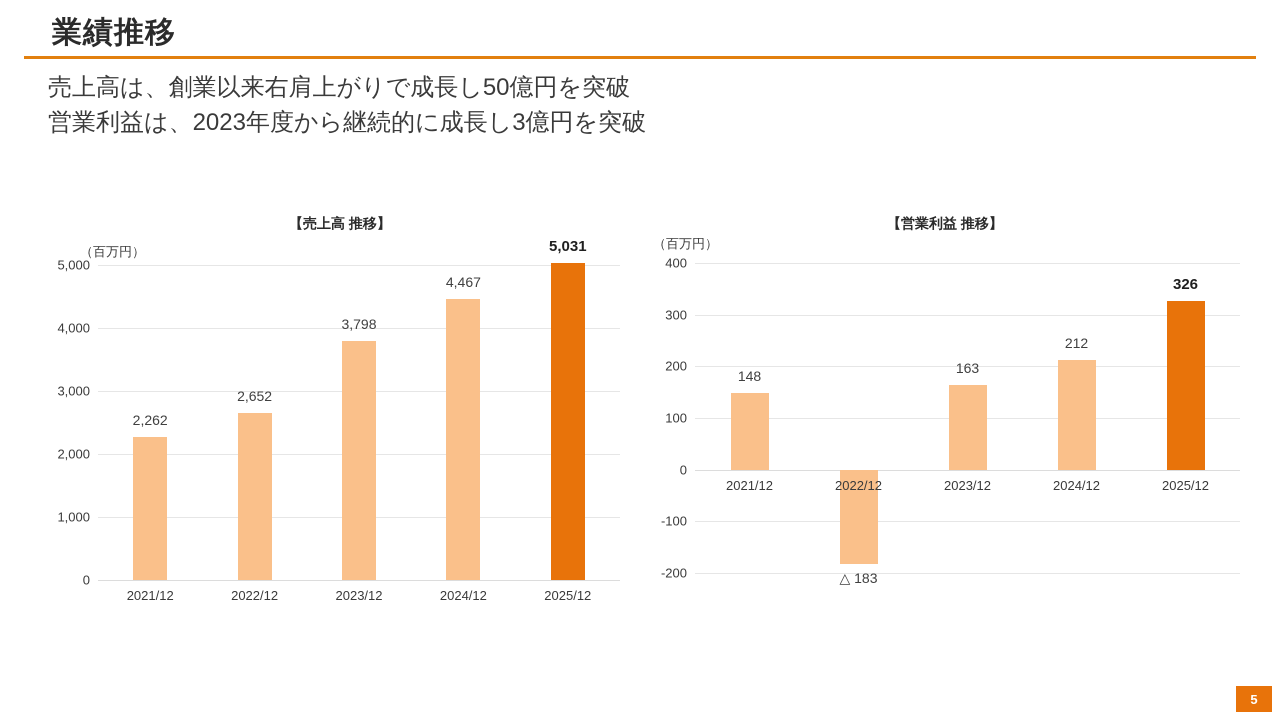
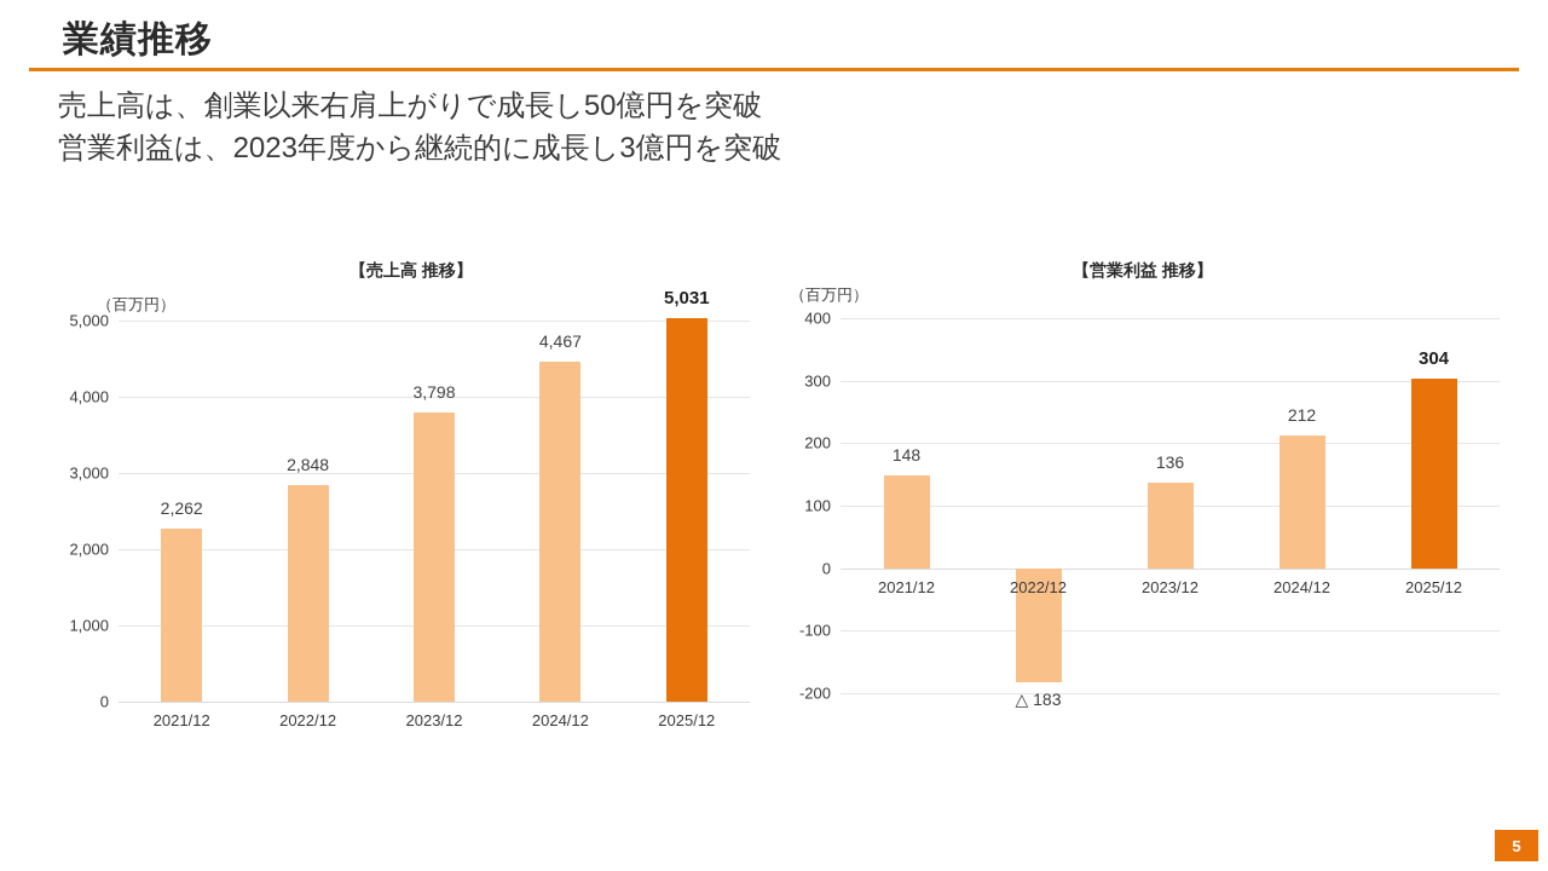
【売上高 推移】/2022/12: 2,652 -> 2,848
【営業利益 推移】/2023/12: 163 -> 136
【営業利益 推移】/2025/12: 326 -> 304
